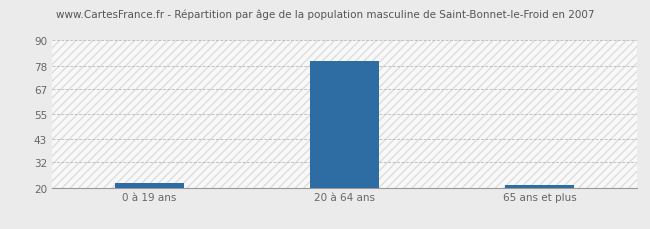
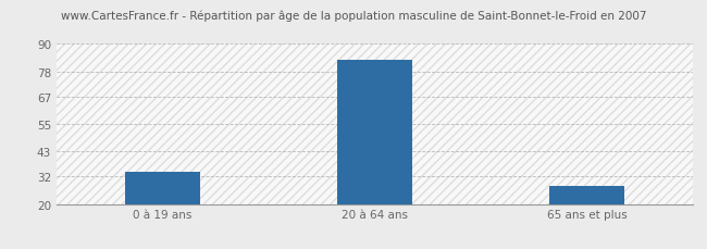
0 à 19 ans: 22 -> 34
20 à 64 ans: 80 -> 83
65 ans et plus: 21 -> 28
